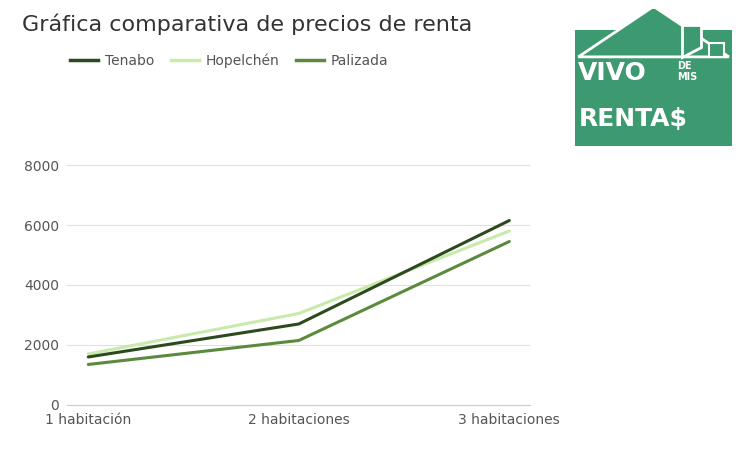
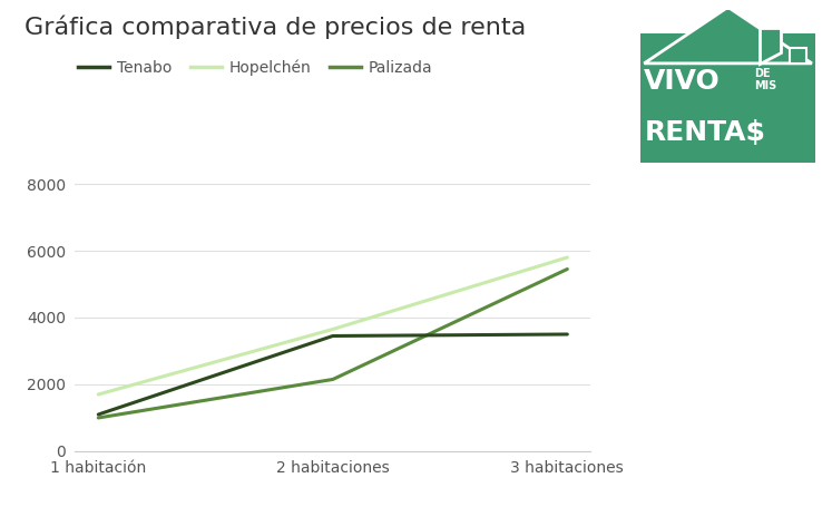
Tenabo/1 habitación: 1600 -> 1100
Palizada/1 habitación: 1350 -> 1000
Tenabo/2 habitaciones: 2700 -> 3450
Hopelchén/2 habitaciones: 3050 -> 3650
Tenabo/3 habitaciones: 6150 -> 3500
